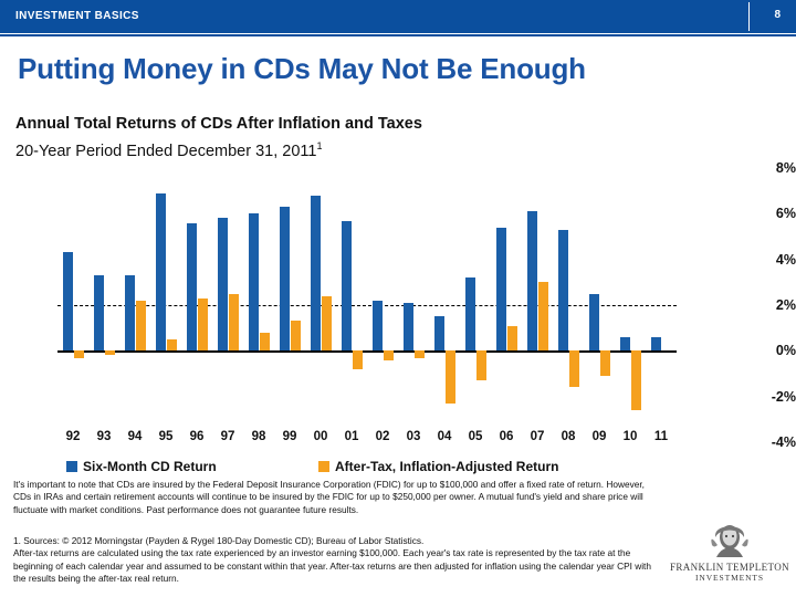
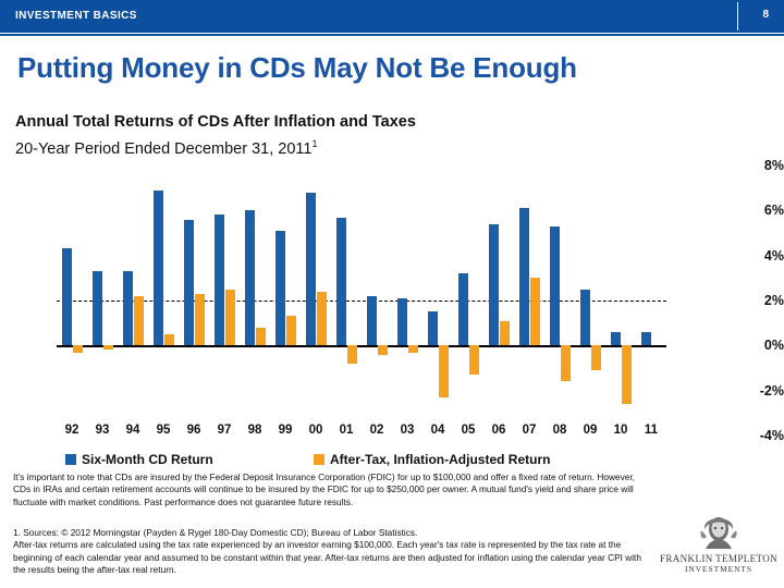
Six-Month CD Return/99: 6.3% -> 5.1%
